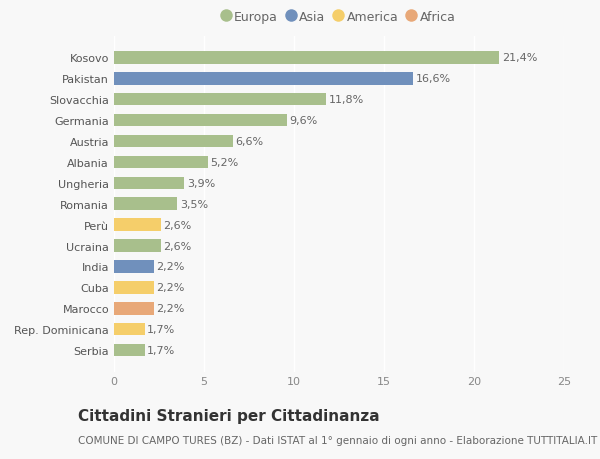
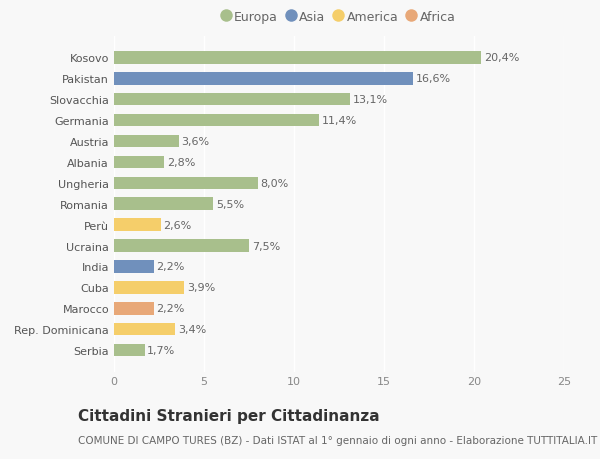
Kosovo: 21,4% -> 20,4%
Slovacchia: 11,8% -> 13,1%
Germania: 9,6% -> 11,4%
Austria: 6,6% -> 3,6%
Albania: 5,2% -> 2,8%
Ungheria: 3,9% -> 8,0%
Romania: 3,5% -> 5,5%
Ucraina: 2,6% -> 7,5%
Cuba: 2,2% -> 3,9%
Rep. Dominicana: 1,7% -> 3,4%
